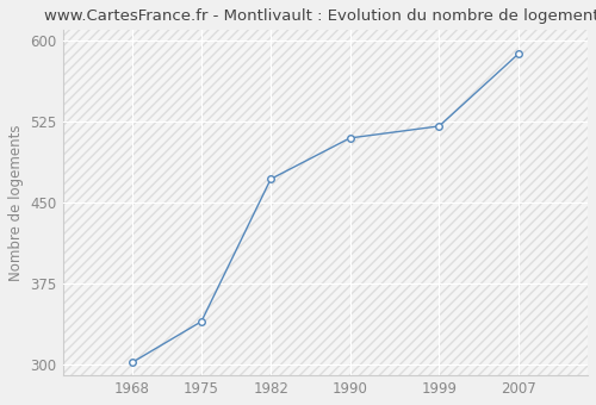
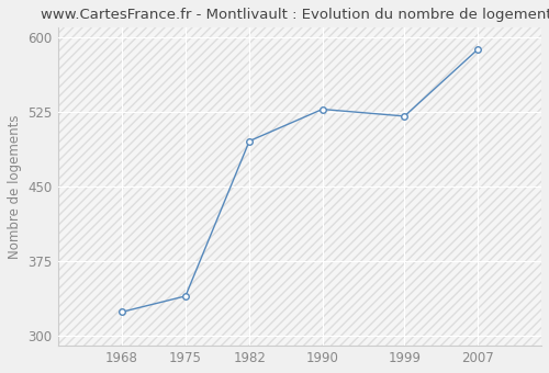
1968: 302 -> 324
1982: 472 -> 496
1990: 510 -> 528
